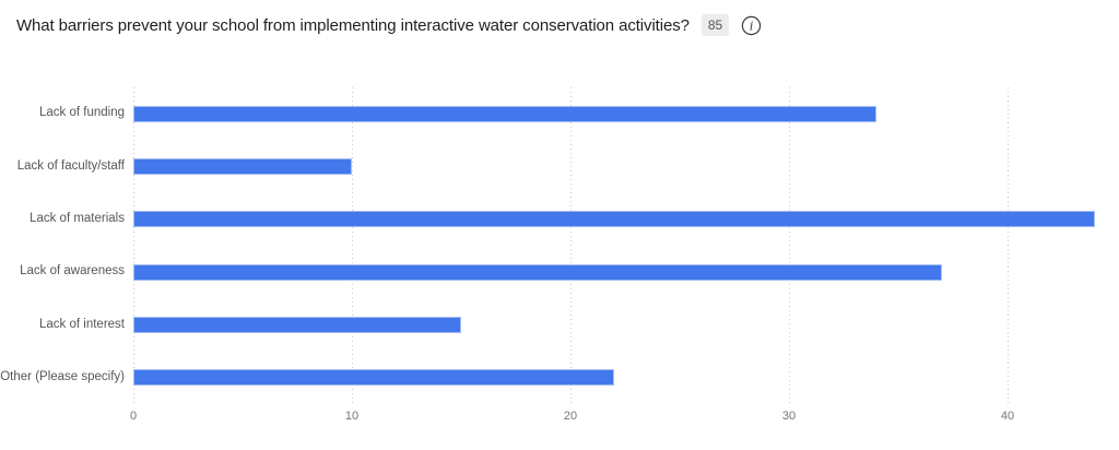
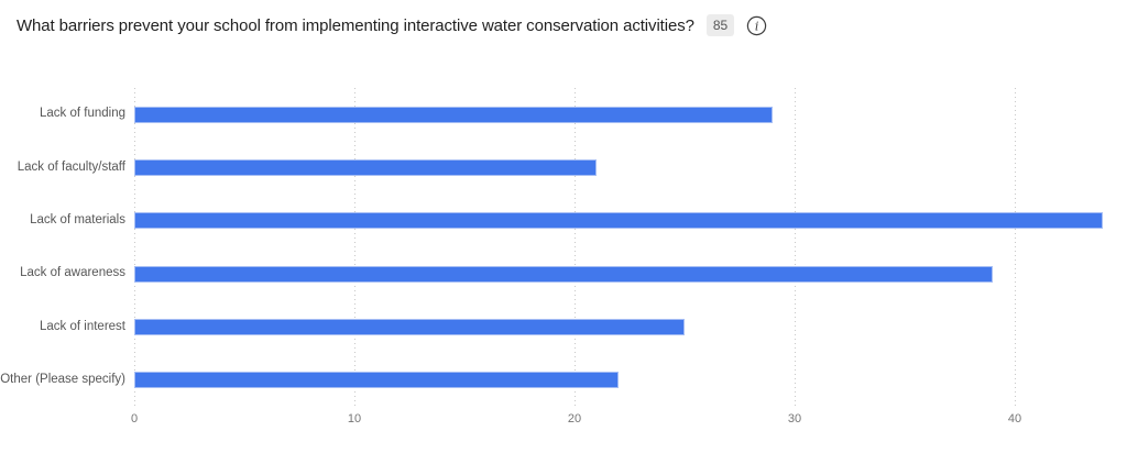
Lack of funding: 34 -> 29
Lack of faculty/staff: 10 -> 21
Lack of awareness: 37 -> 39
Lack of interest: 15 -> 25
